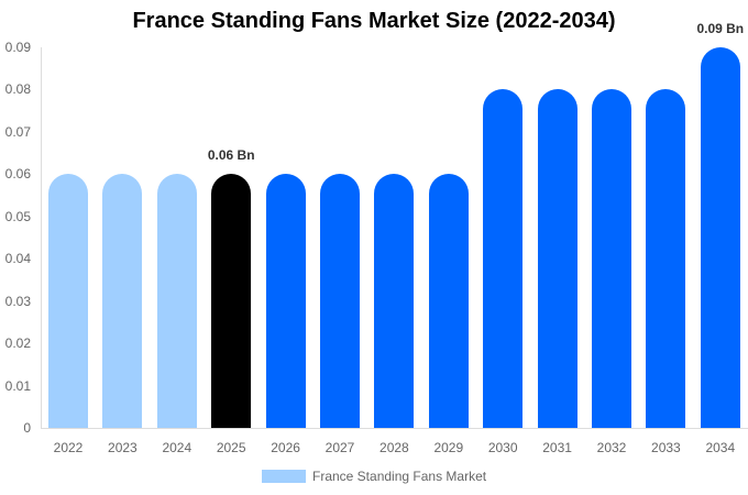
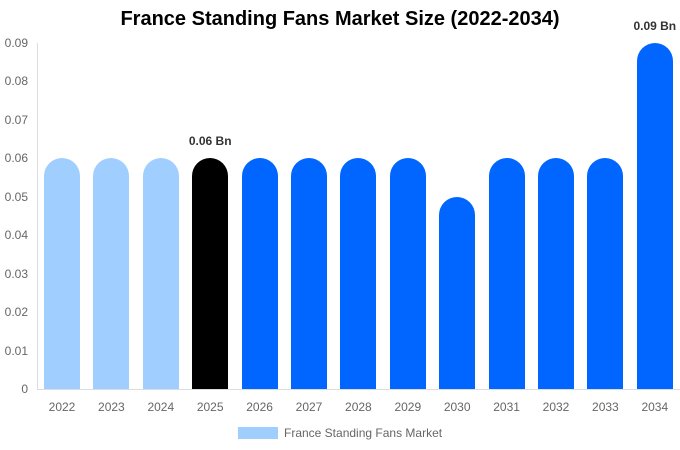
2030: 0.08 -> 0.05
2031: 0.08 -> 0.06
2032: 0.08 -> 0.06
2033: 0.08 -> 0.06
